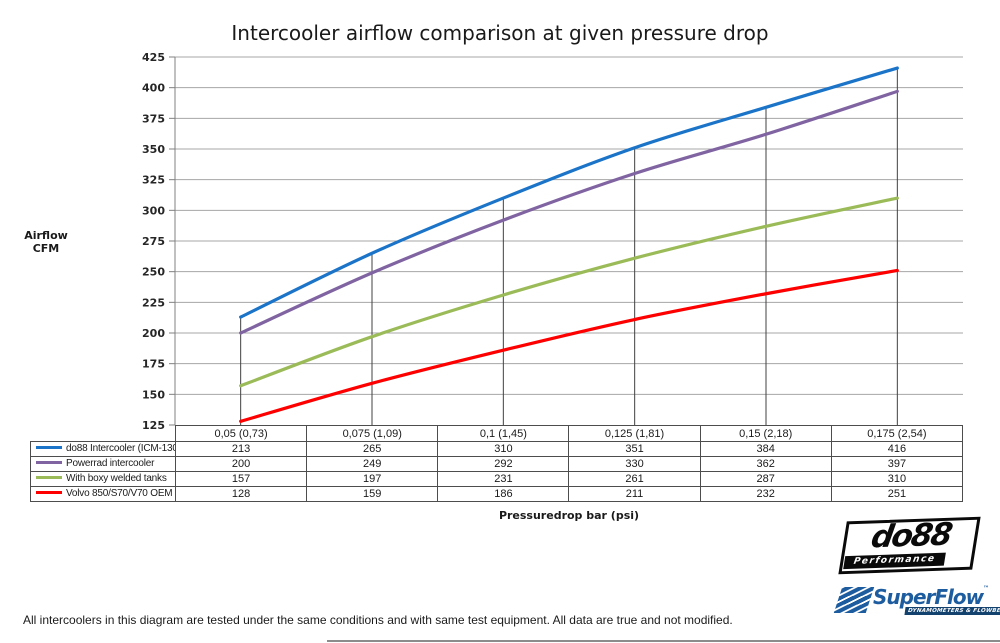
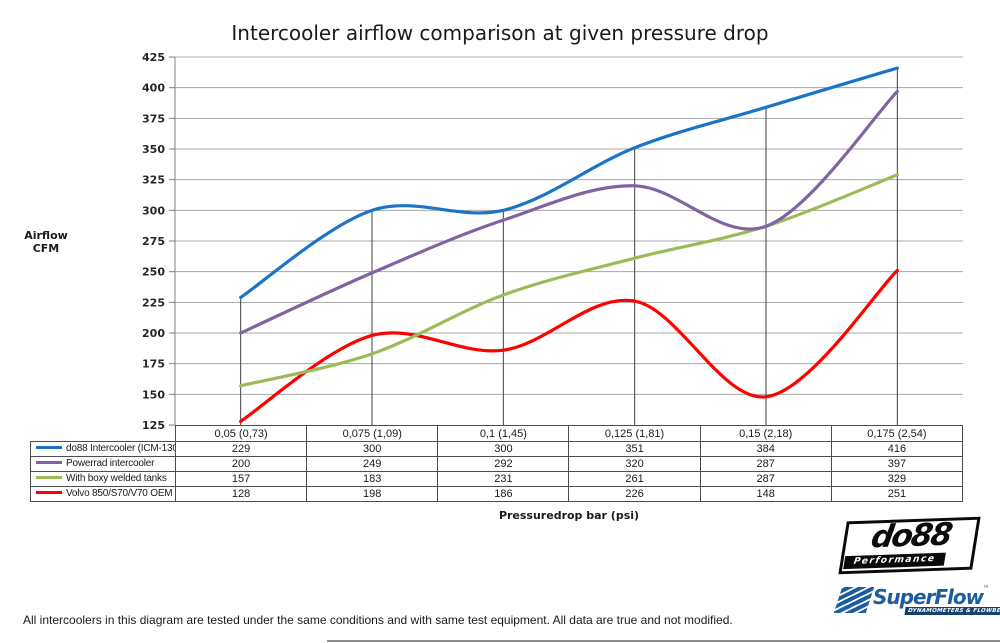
do88 Intercooler (ICM-130)/0,05 (0,73): 213 -> 229
do88 Intercooler (ICM-130)/0,075 (1,09): 265 -> 300
With boxy welded tanks/0,075 (1,09): 197 -> 183
Volvo 850/S70/V70 OEM/0,075 (1,09): 159 -> 198
do88 Intercooler (ICM-130)/0,1 (1,45): 310 -> 300
Powerrad intercooler/0,125 (1,81): 330 -> 320
Volvo 850/S70/V70 OEM/0,125 (1,81): 211 -> 226
Powerrad intercooler/0,15 (2,18): 362 -> 287
Volvo 850/S70/V70 OEM/0,15 (2,18): 232 -> 148
With boxy welded tanks/0,175 (2,54): 310 -> 329
